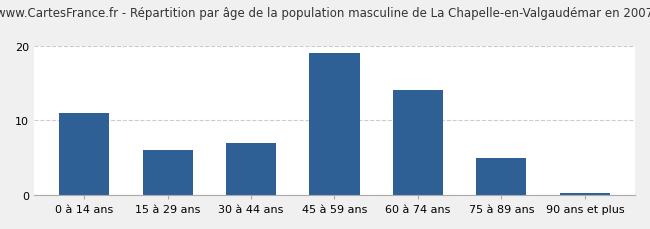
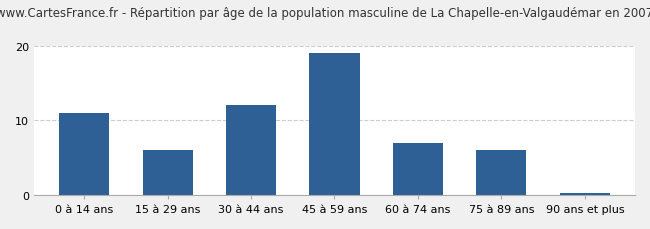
30 à 44 ans: 7.0 -> 12.0
60 à 74 ans: 14.0 -> 7.0
75 à 89 ans: 5.0 -> 6.0
